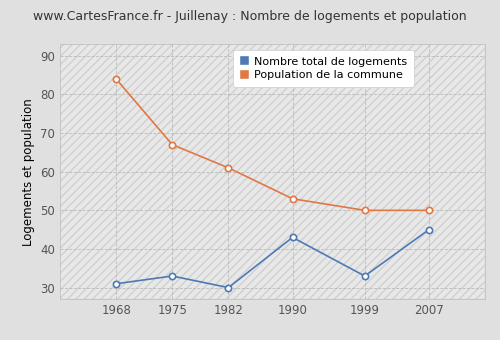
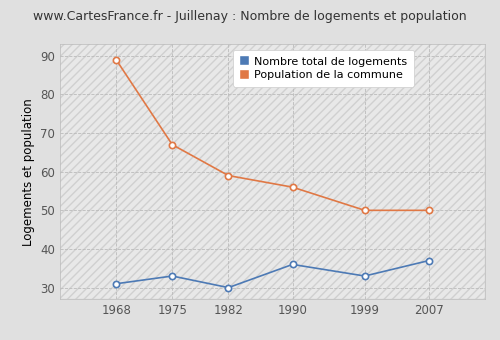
Population de la commune/1968: 84 -> 89
Population de la commune/1982: 61 -> 59
Nombre total de logements/1990: 43 -> 36
Population de la commune/1990: 53 -> 56
Nombre total de logements/2007: 45 -> 37
